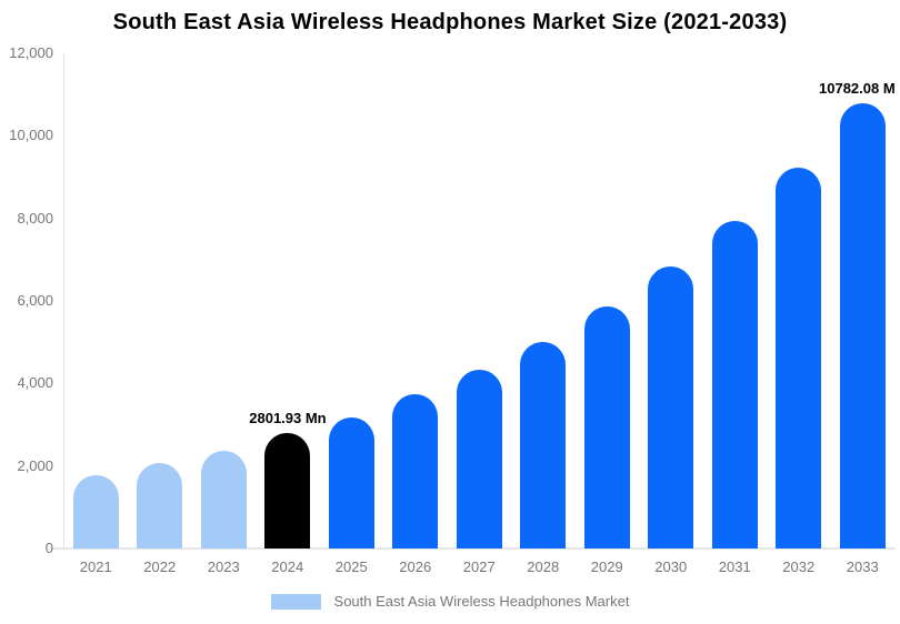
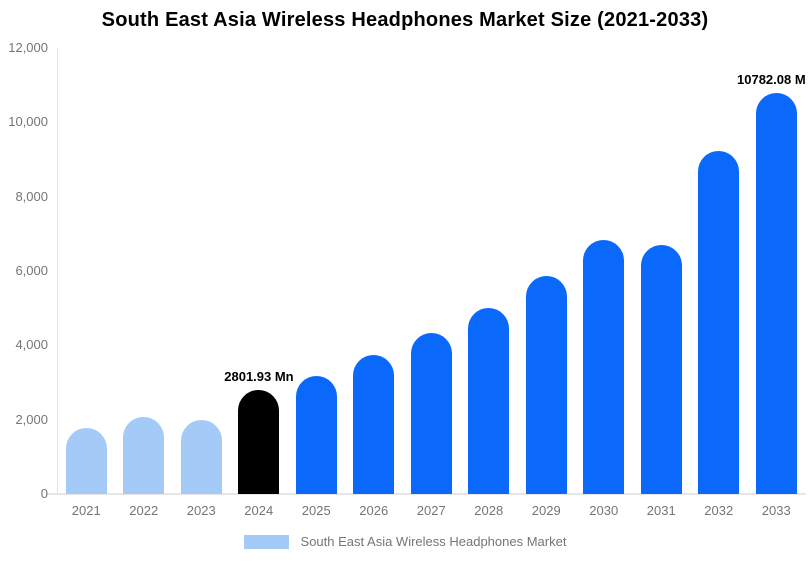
2023: 2400 -> 2000
2031: 7900 -> 6700
